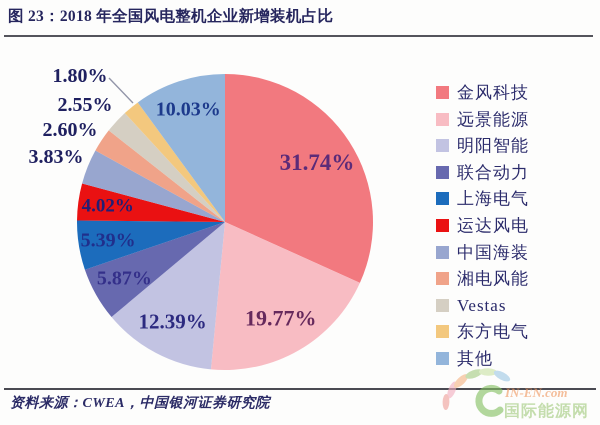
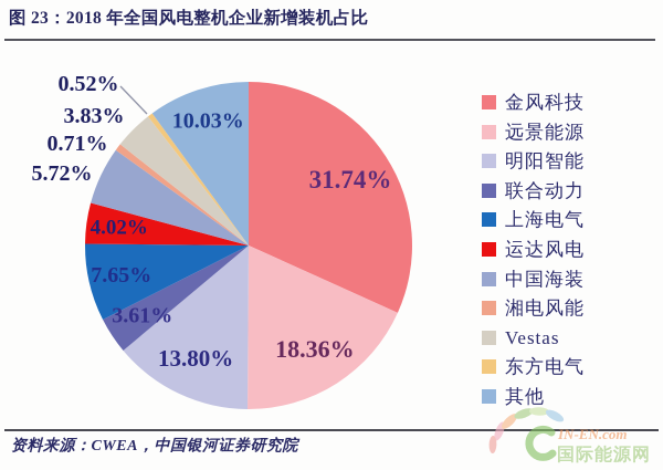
远景能源: 19.77% -> 18.36%
明阳智能: 12.39% -> 13.80%
联合动力: 5.87% -> 3.61%
上海电气: 5.39% -> 7.65%
中国海装: 3.83% -> 5.72%
湘电风能: 2.60% -> 0.71%
Vestas: 2.55% -> 3.83%
东方电气: 1.80% -> 0.52%
